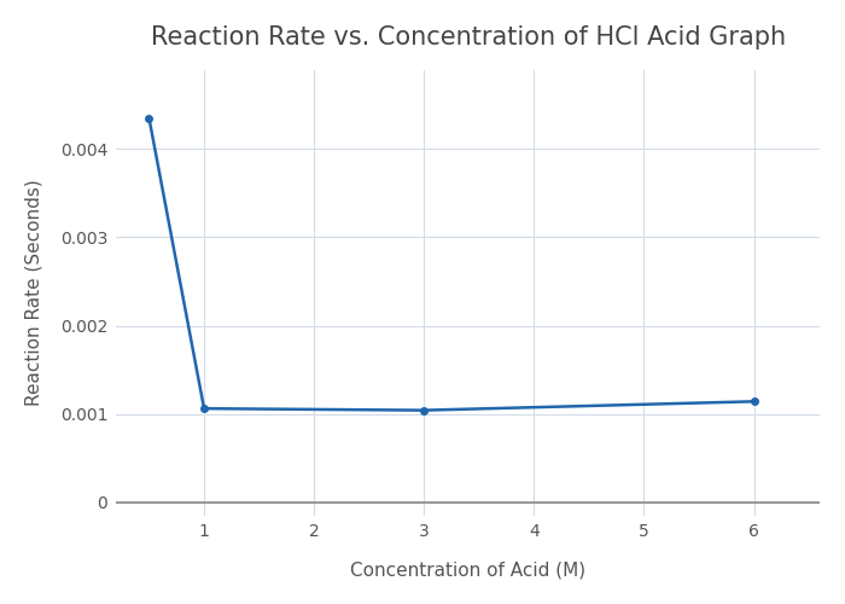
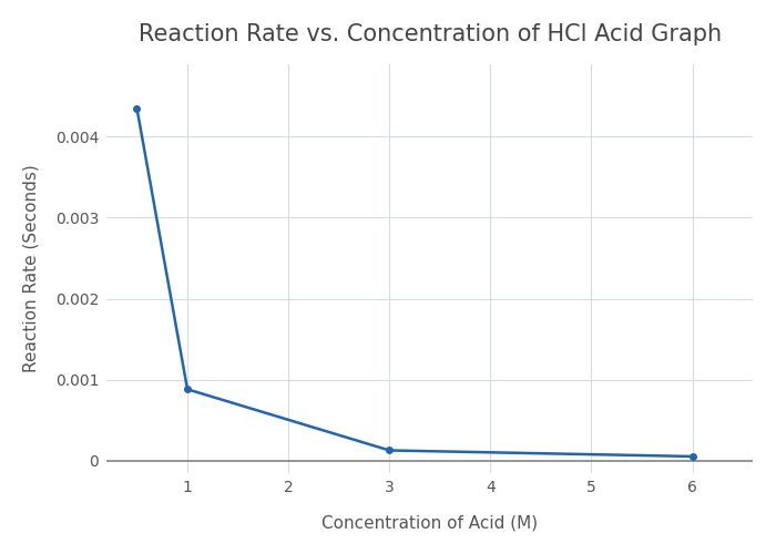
1: 0.00106 -> 0.00088
3: 0.00104 -> 0.00013
6: 0.00114 -> 0.00005
